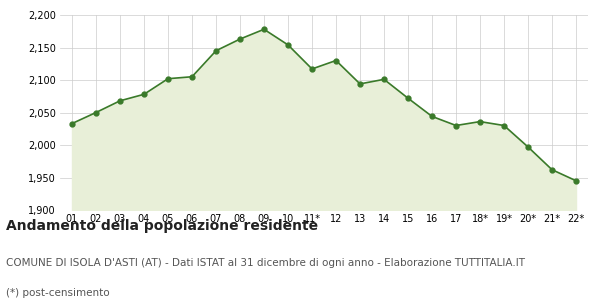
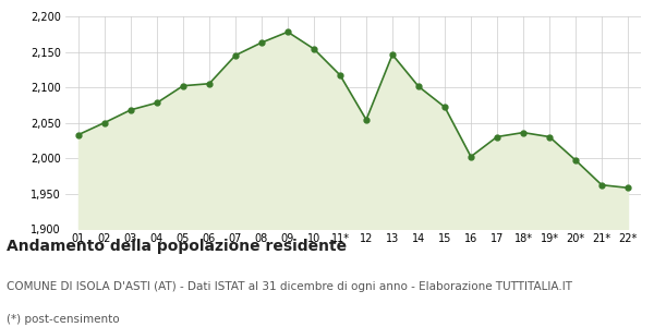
12: 2,130 -> 2,054
13: 2,094 -> 2,146
16: 2,044 -> 2,002
22*: 1,945 -> 1,958
